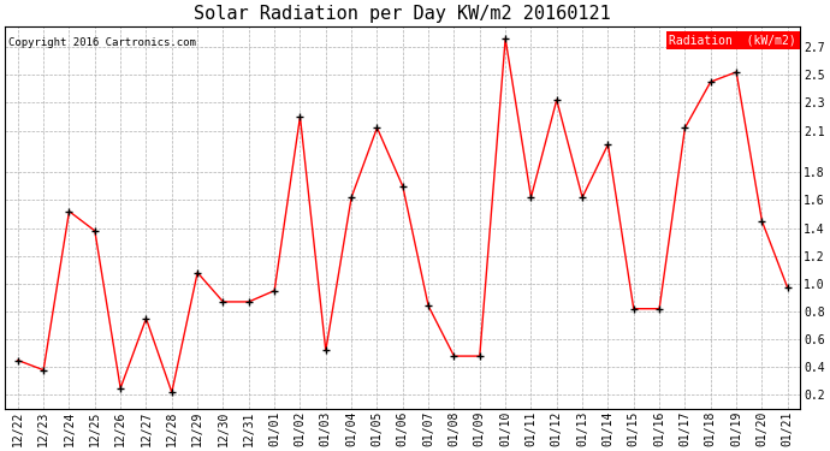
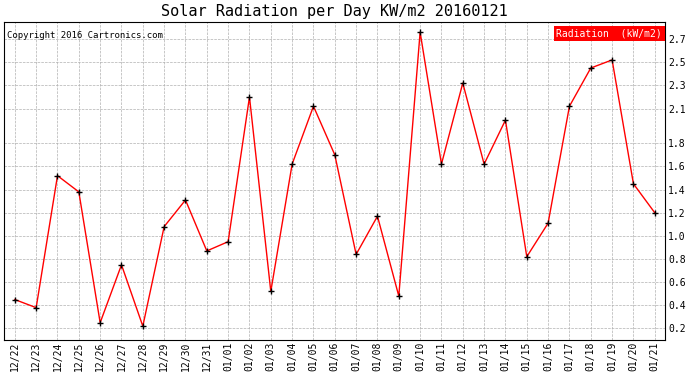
12/30: 0.87 -> 1.31
01/08: 0.48 -> 1.17
01/16: 0.82 -> 1.11
01/21: 0.97 -> 1.20
